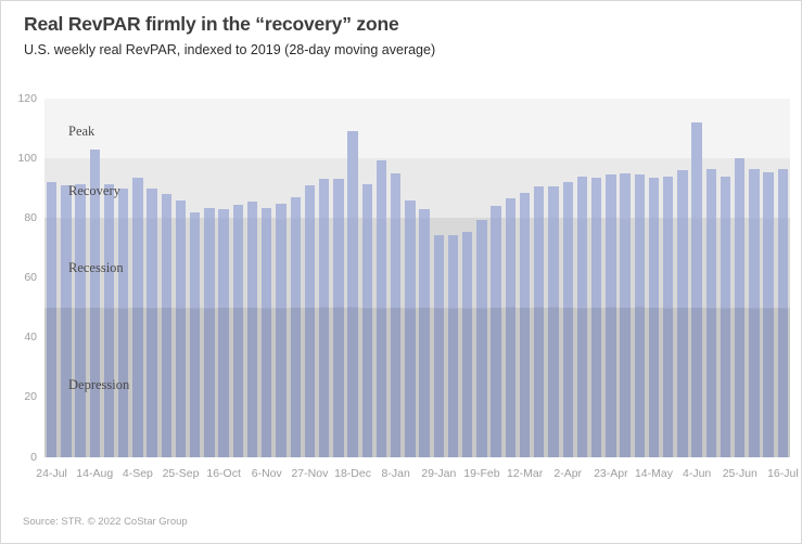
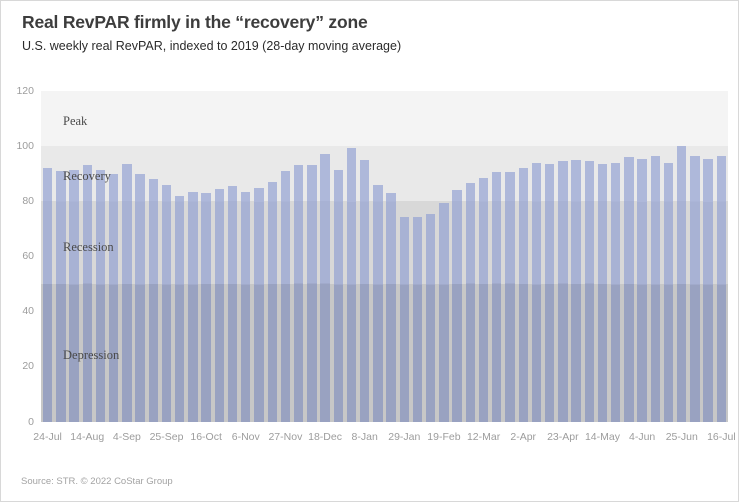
14-Aug: 103 -> 93
18-Dec: 109 -> 97
4-Jun: 112 -> 96
